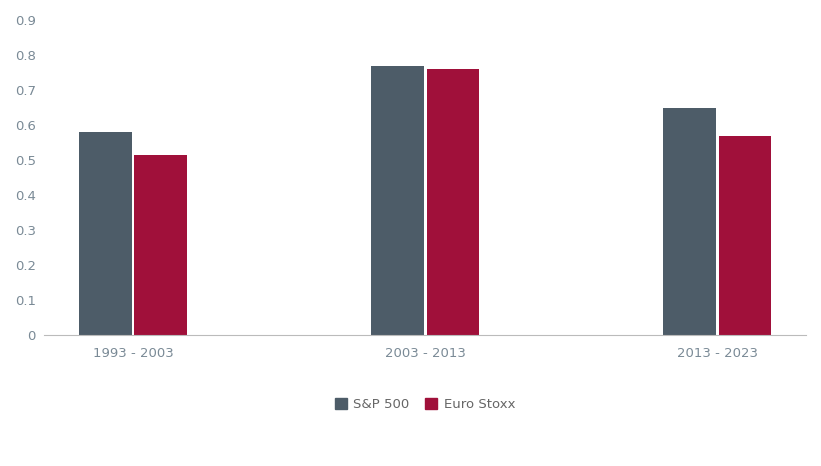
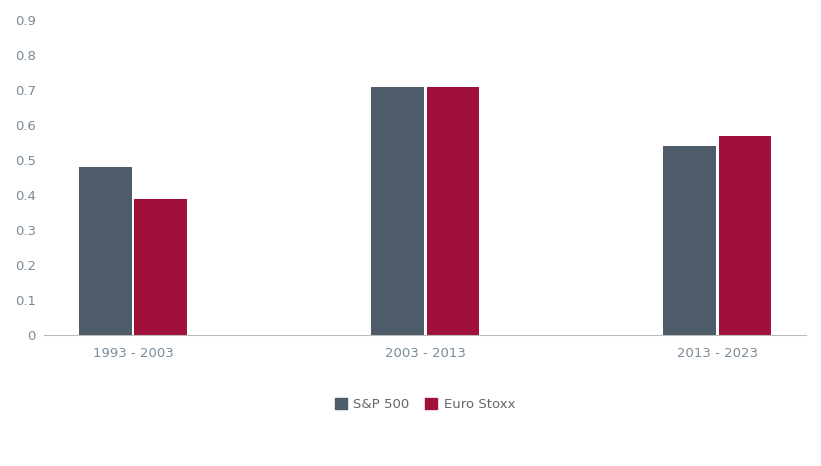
S&P 500/1993 - 2003: 0.58 -> 0.48
Euro Stoxx/1993 - 2003: 0.515 -> 0.390
S&P 500/2003 - 2013: 0.77 -> 0.71
Euro Stoxx/2003 - 2013: 0.760 -> 0.710
S&P 500/2013 - 2023: 0.65 -> 0.54
